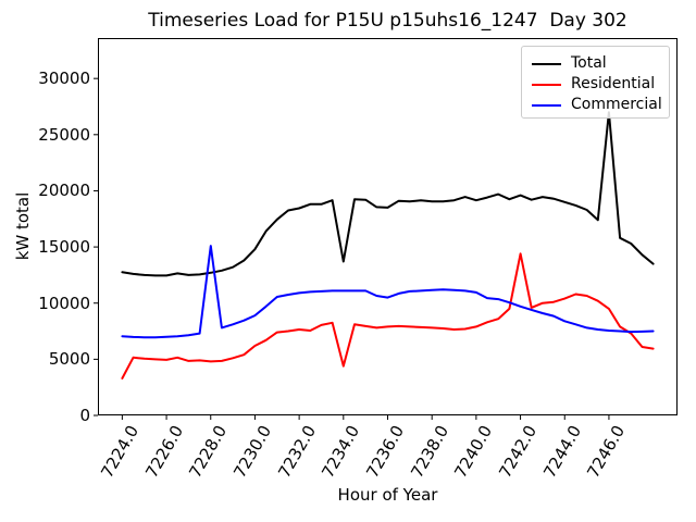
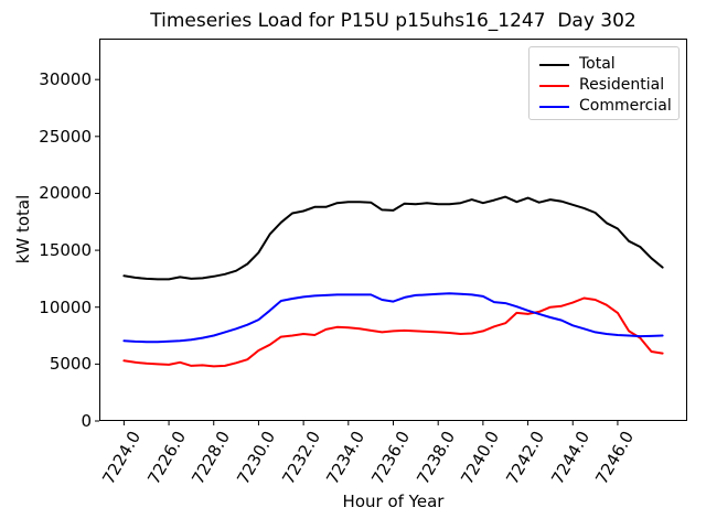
Residential/7224.0: 3300 -> 5300
Commercial/7228.0: 15100 -> 7500
Total/7234.0: 13700 -> 19200
Residential/7234.0: 4400 -> 8200
Residential/7242.0: 14400 -> 9400
Total/7246.0: 27000 -> 16900
